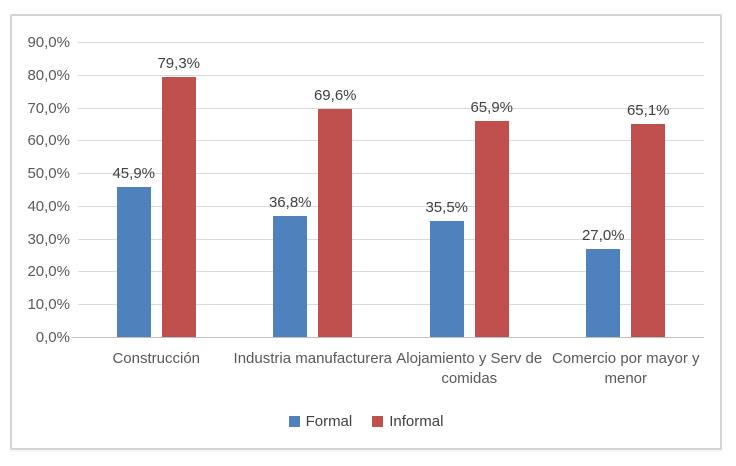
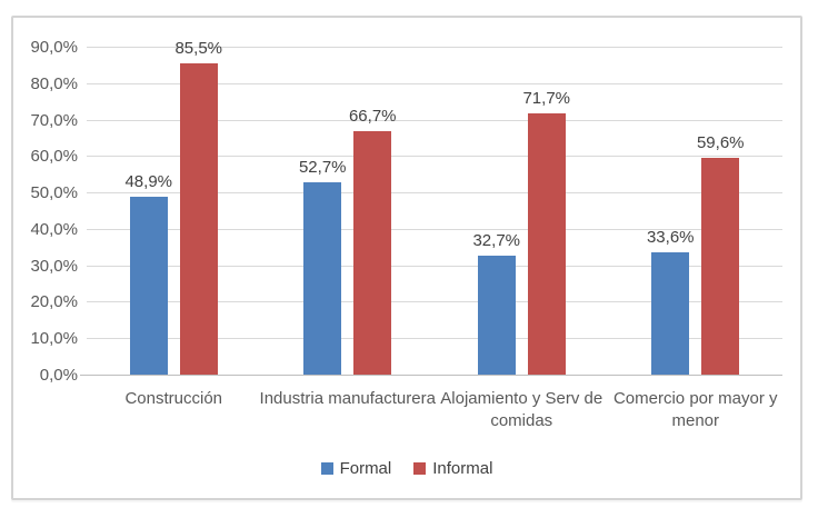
Formal/Construcción: 45,9% -> 48,9%
Informal/Construcción: 79,3% -> 85,5%
Formal/Industria manufacturera: 36,8% -> 52,7%
Informal/Industria manufacturera: 69,6% -> 66,7%
Formal/Alojamiento y Serv de comidas: 35,5% -> 32,7%
Informal/Alojamiento y Serv de comidas: 65,9% -> 71,7%
Formal/Comercio por mayor y menor: 27,0% -> 33,6%
Informal/Comercio por mayor y menor: 65,1% -> 59,6%
